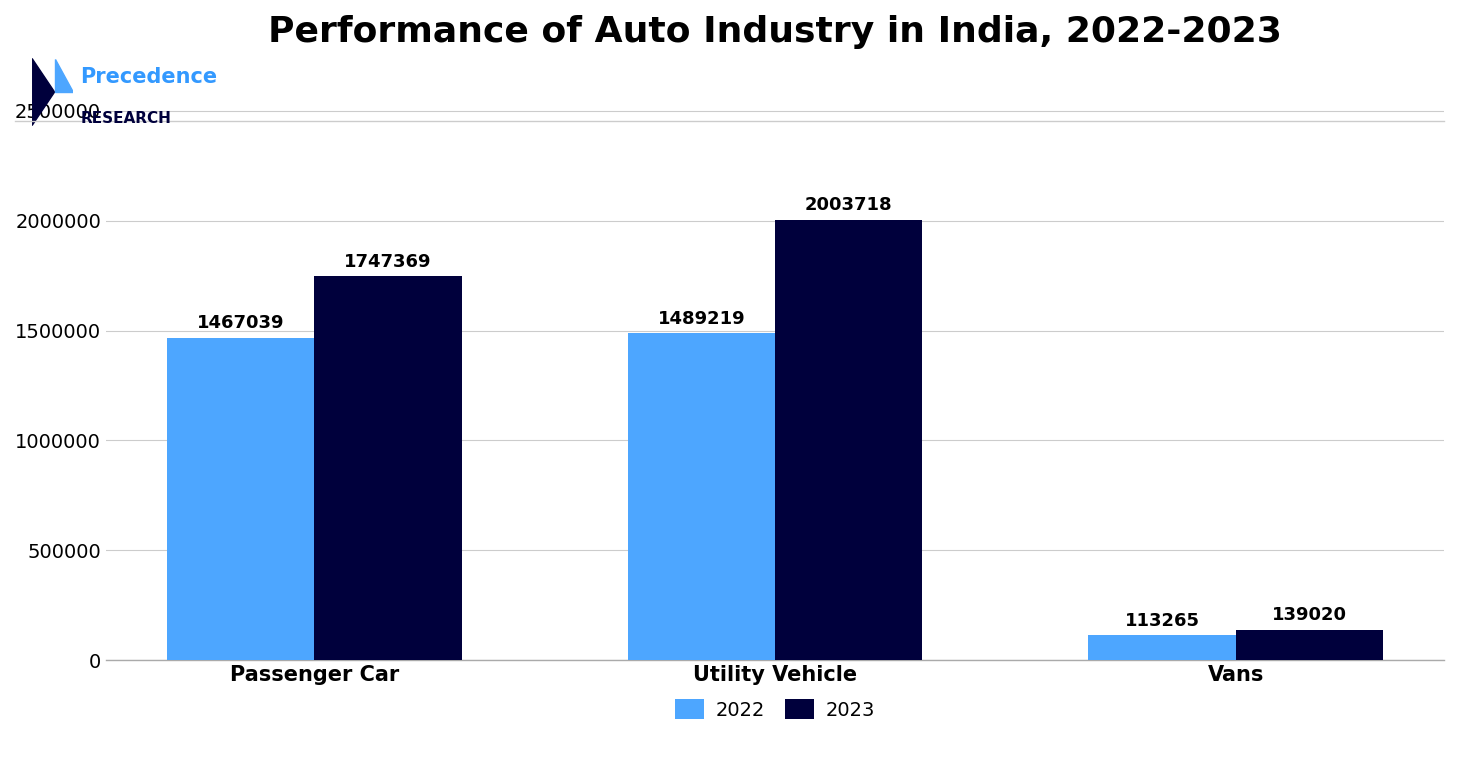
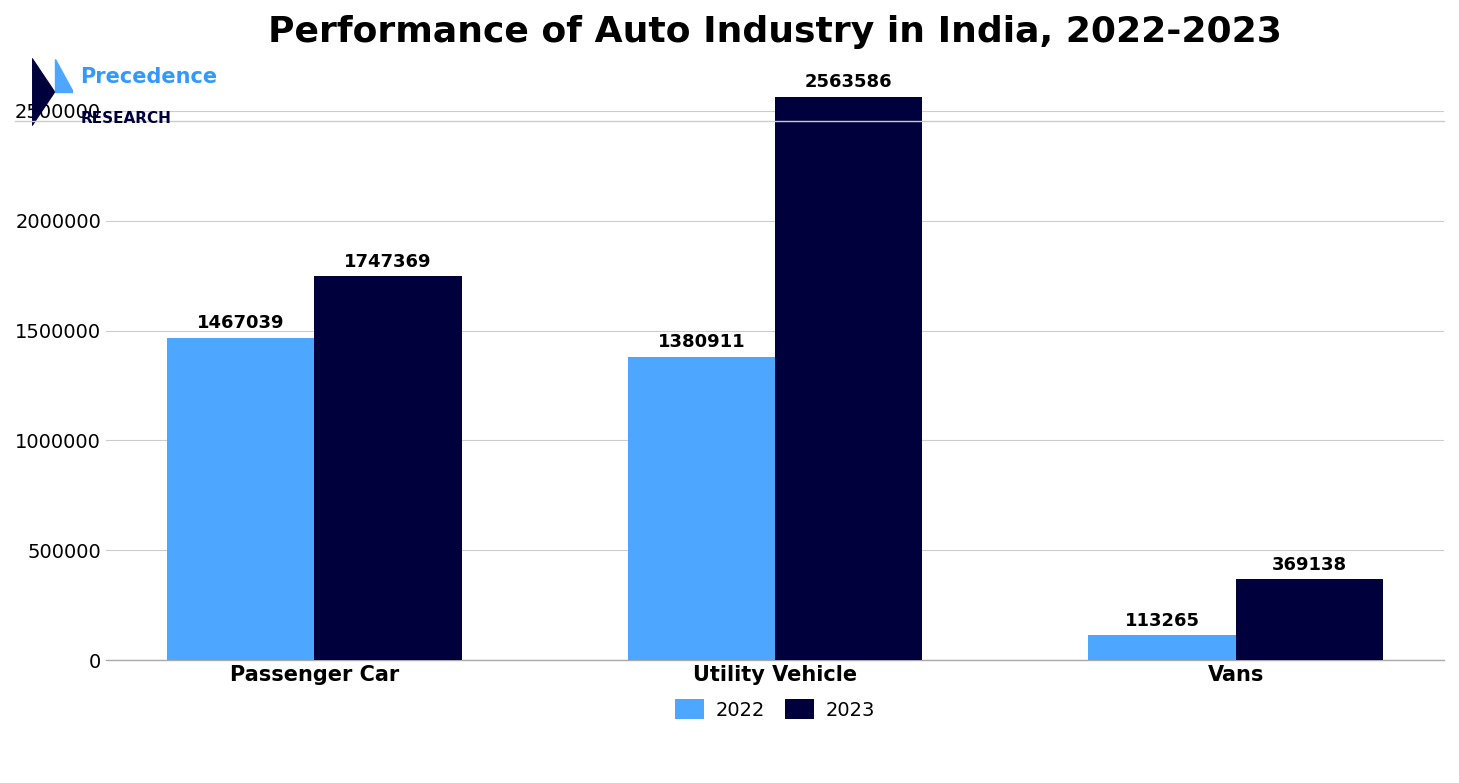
2022/Utility Vehicle: 1489219 -> 1380911
2023/Utility Vehicle: 2003718 -> 2563586
2023/Vans: 139020 -> 369138
